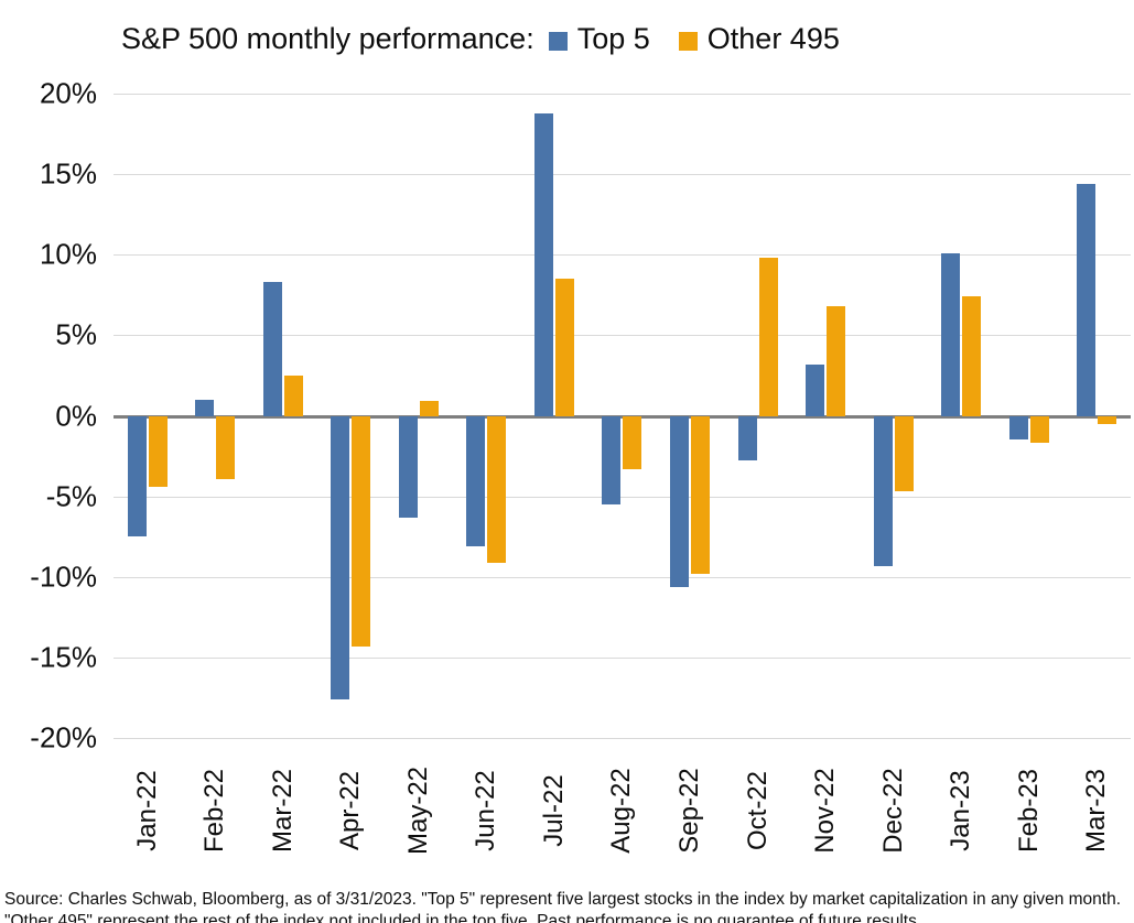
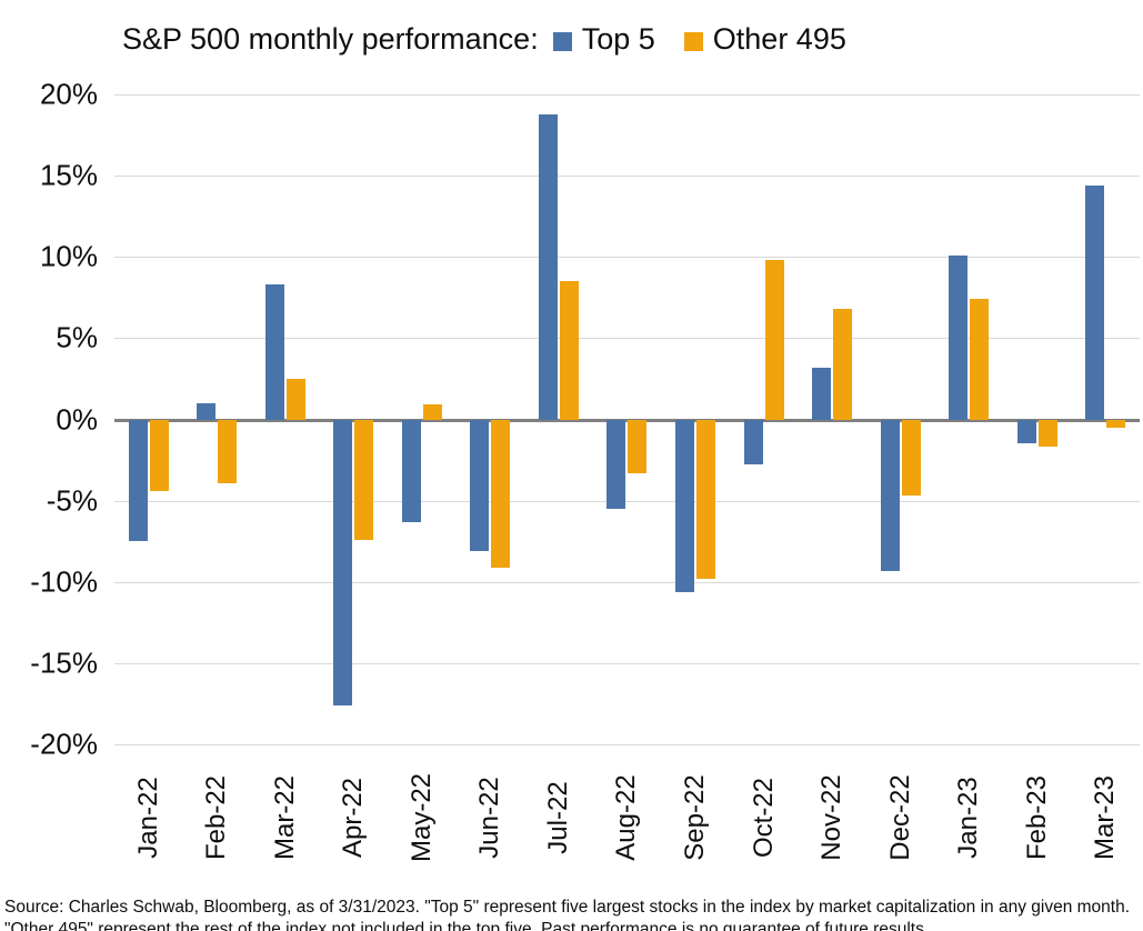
Other 495/Apr-22: -14.3% -> -7.4%
